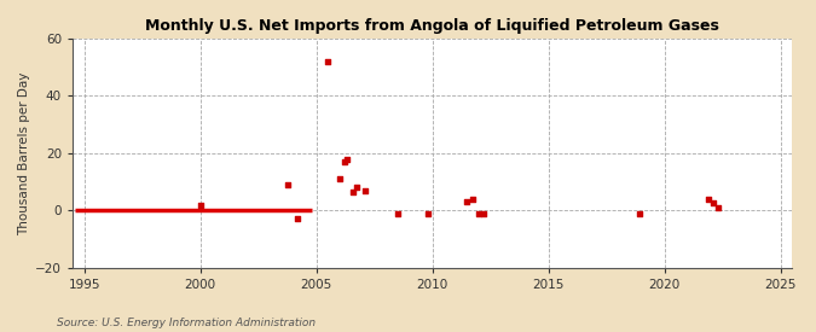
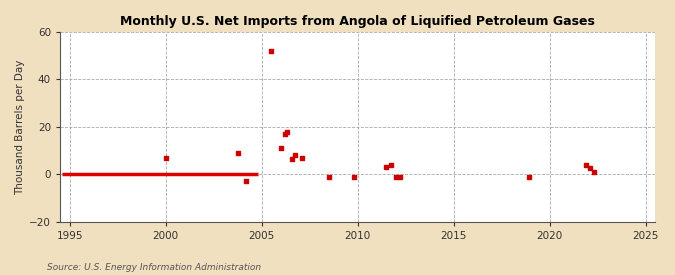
2000: 2.0 -> 7.0
